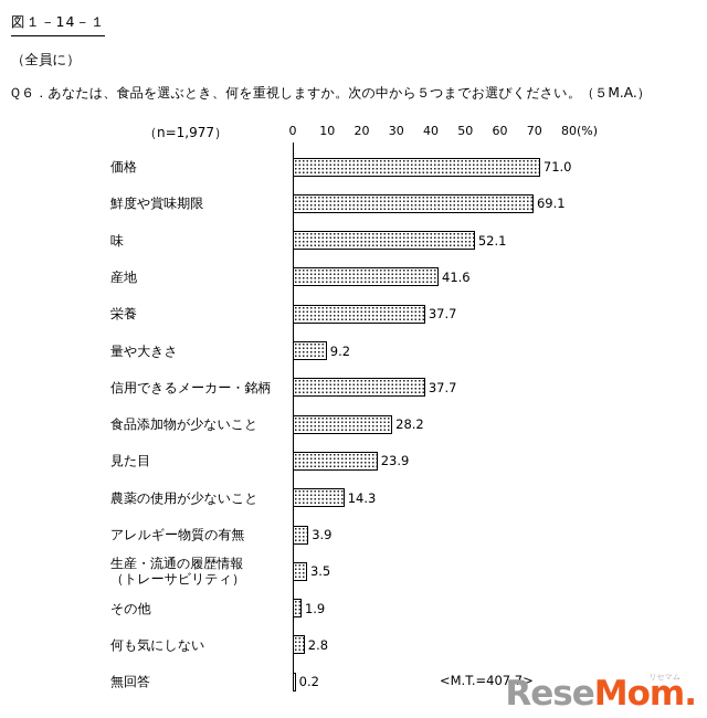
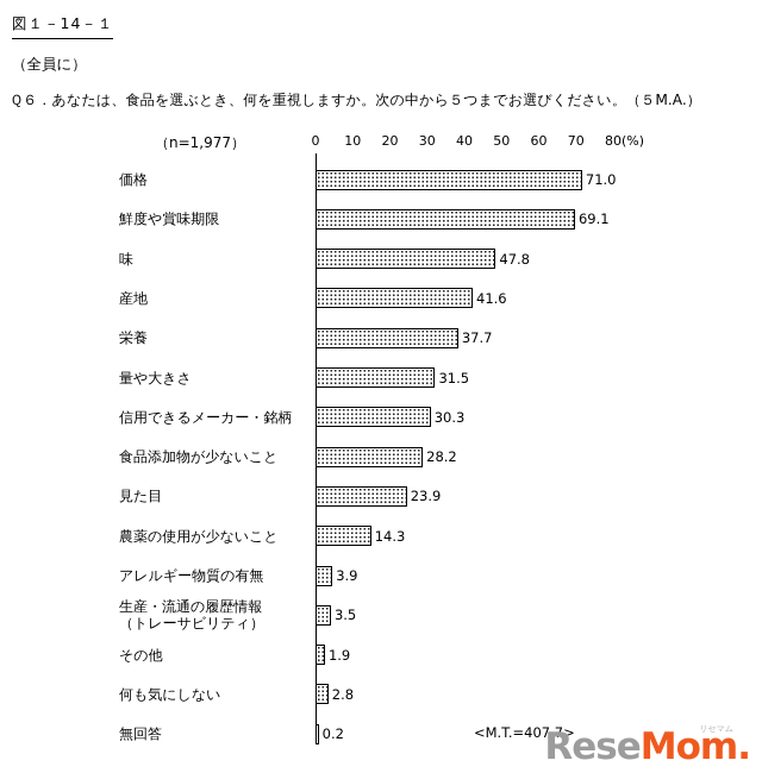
味: 52.1 -> 47.8
量や大きさ: 9.2 -> 31.5
信用できるメーカー・銘柄: 37.7 -> 30.3
